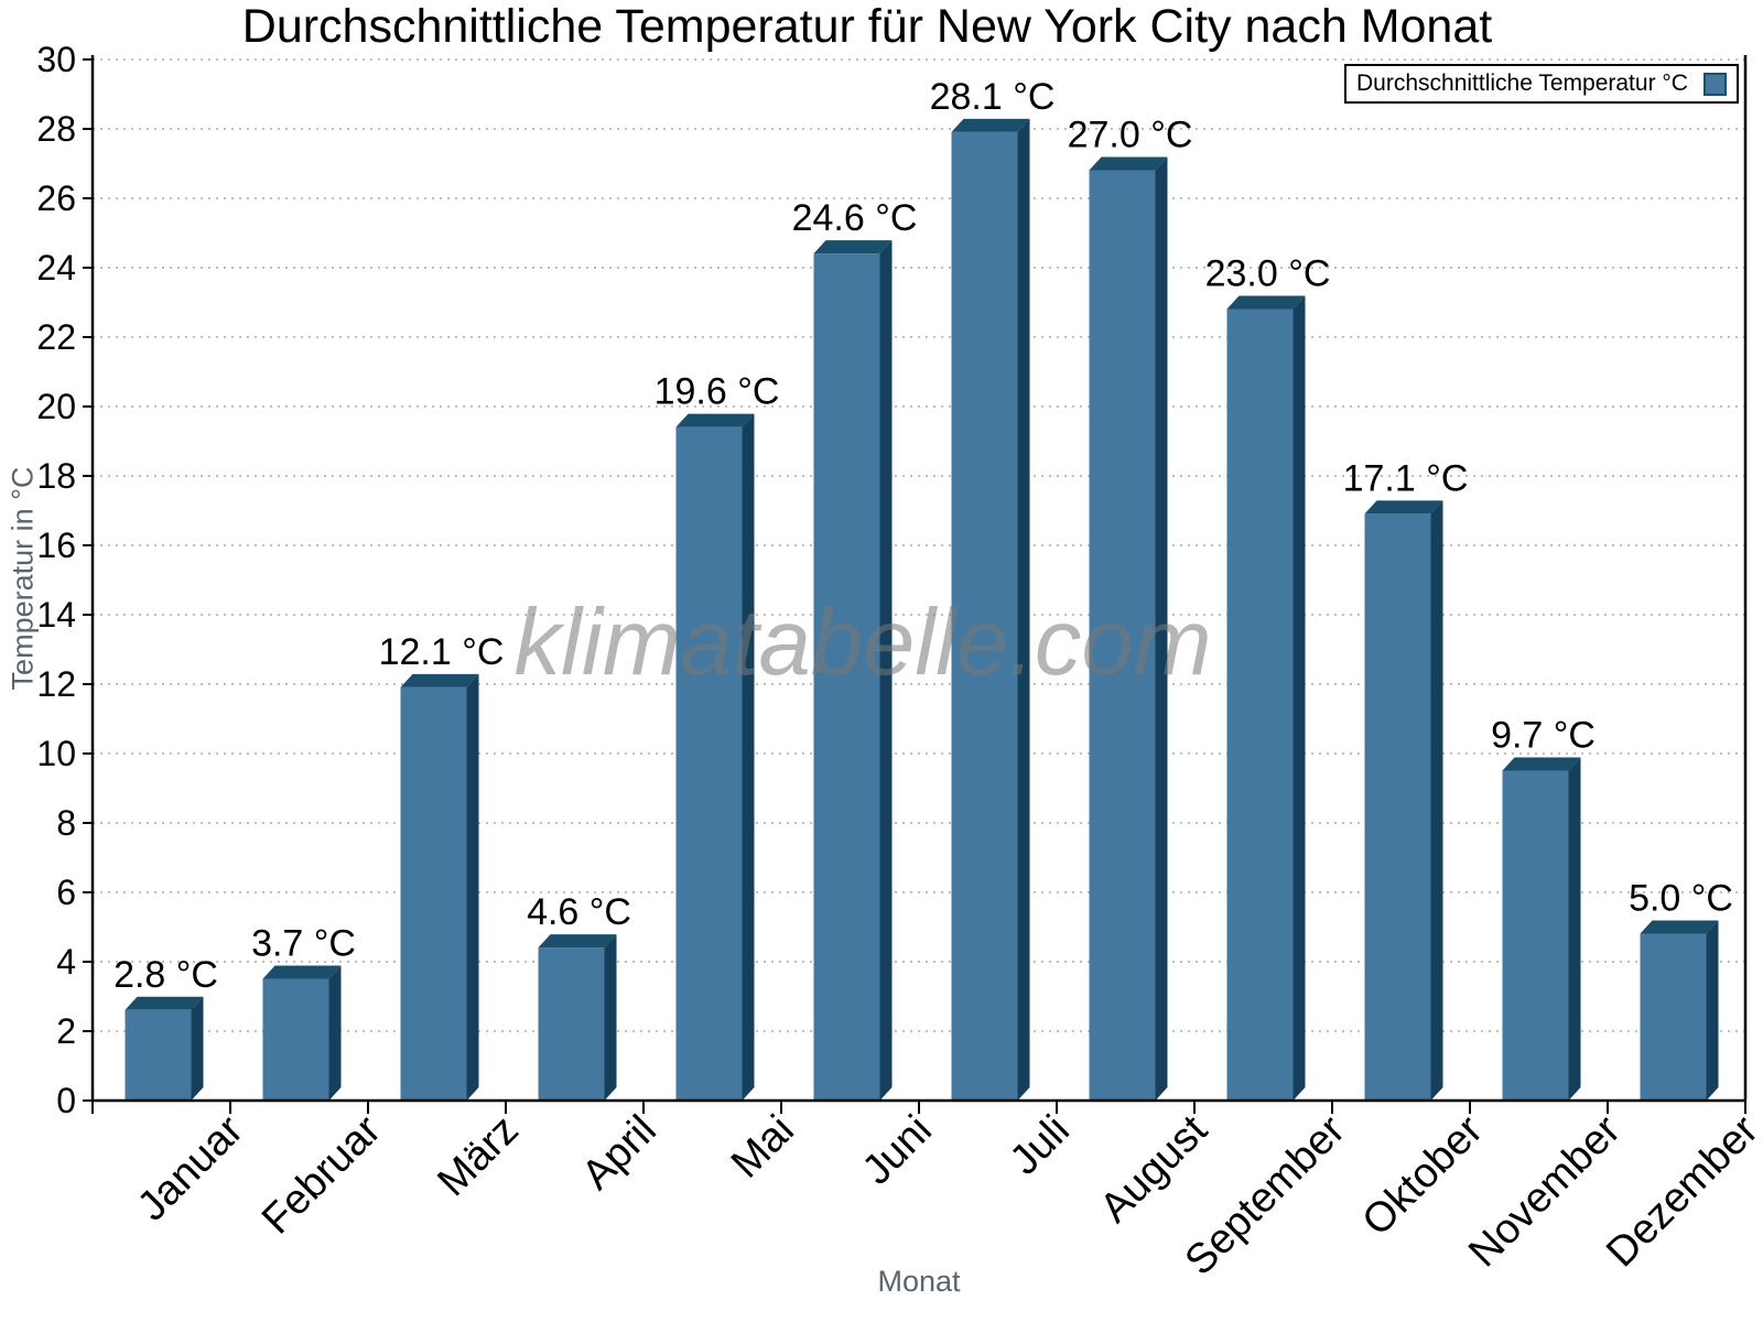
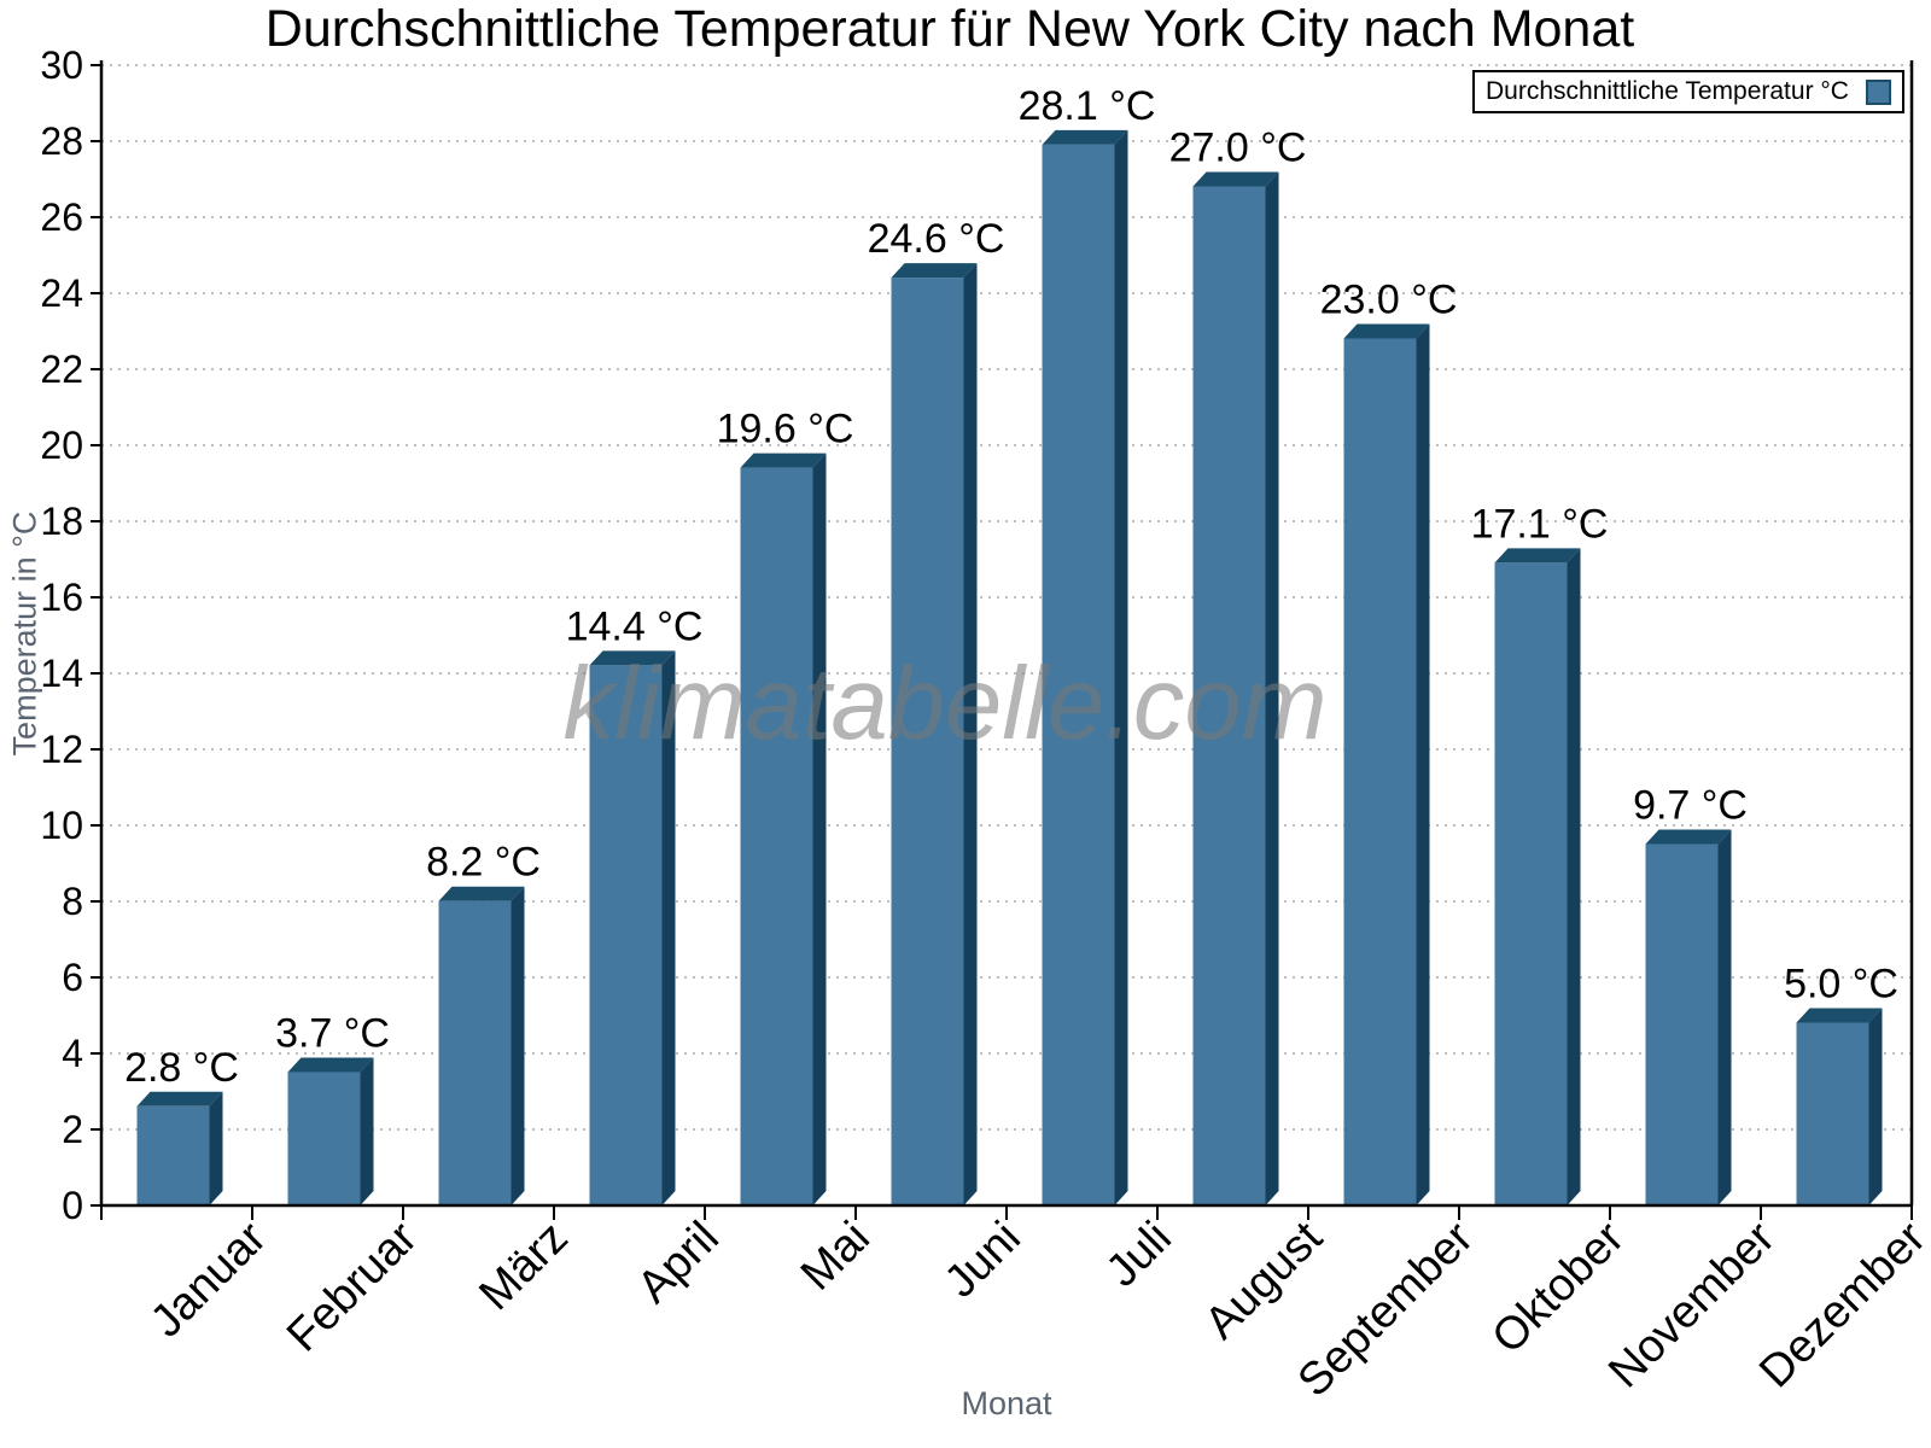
März: 12.1 -> 8.2
April: 4.6 -> 14.4
